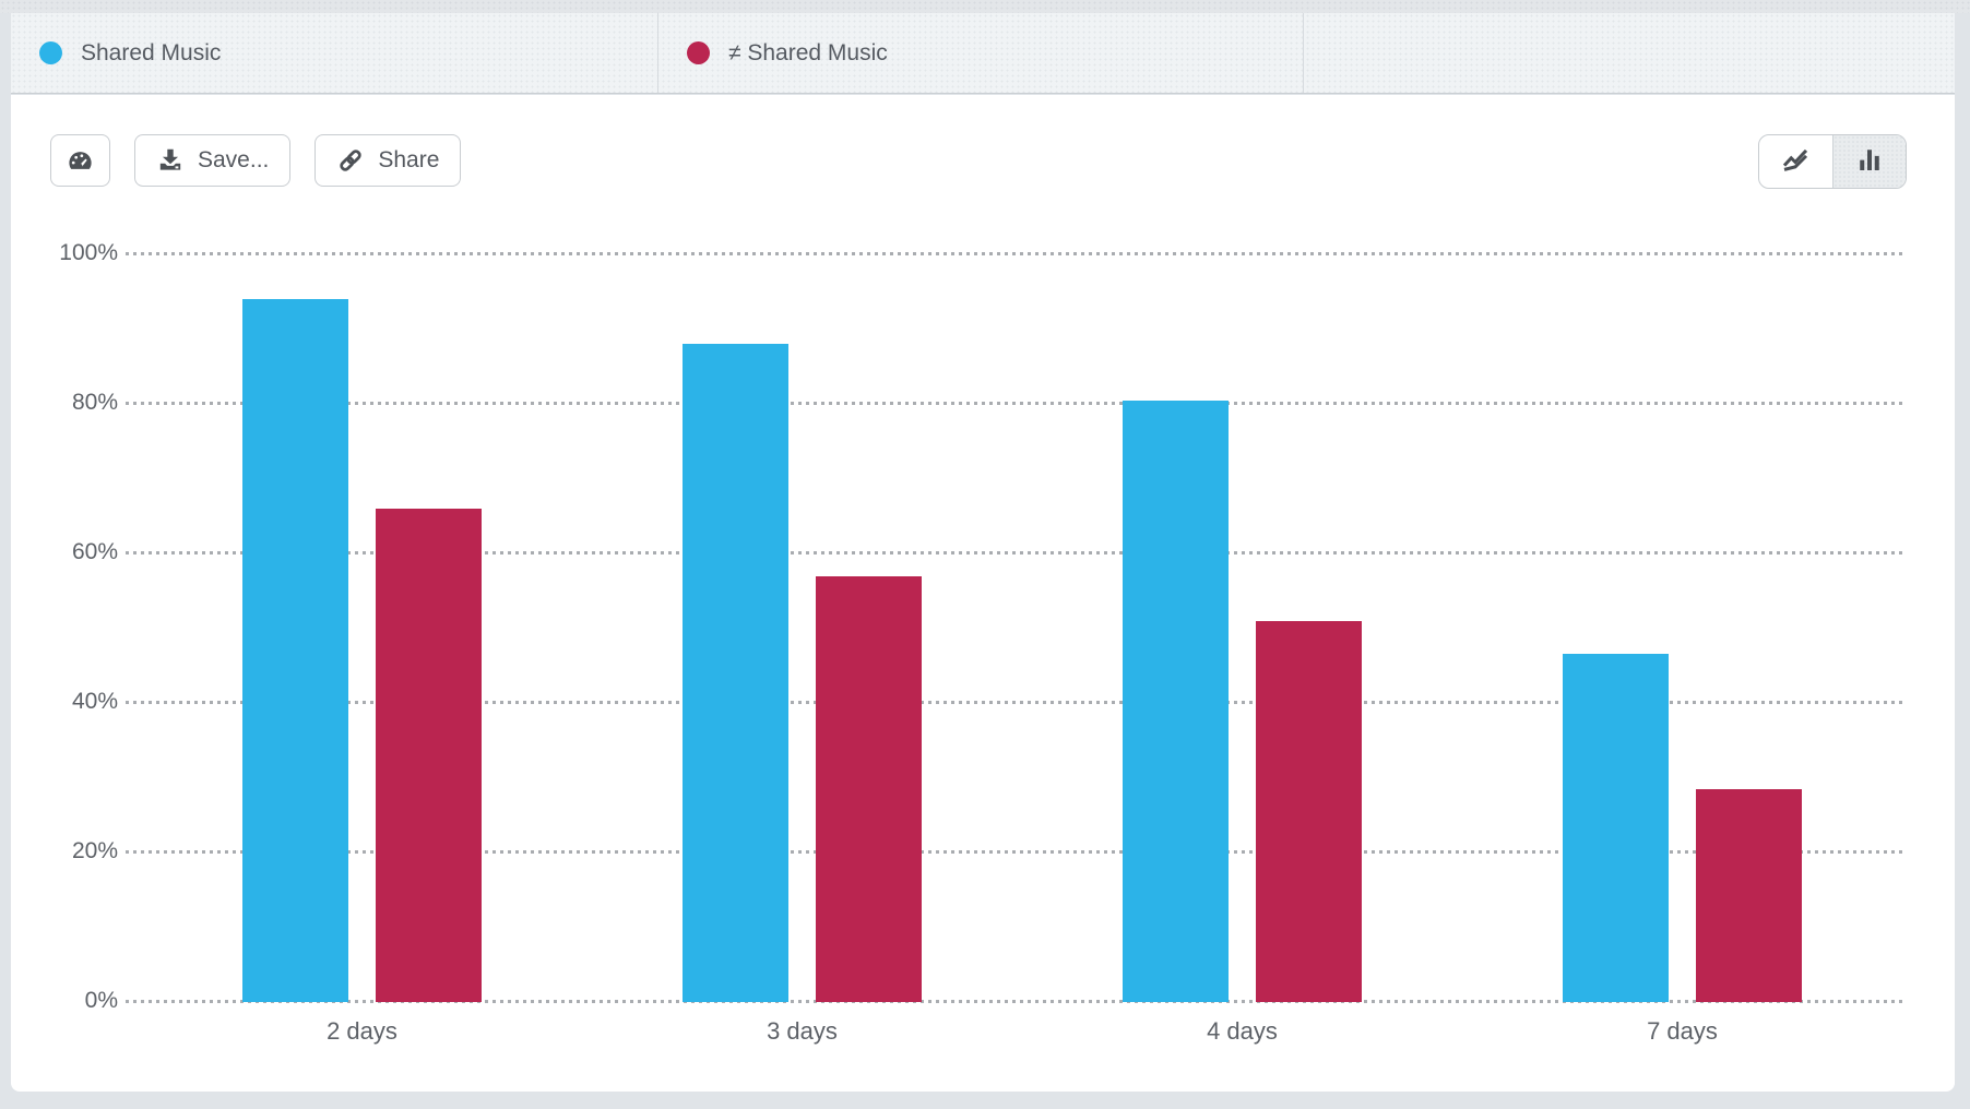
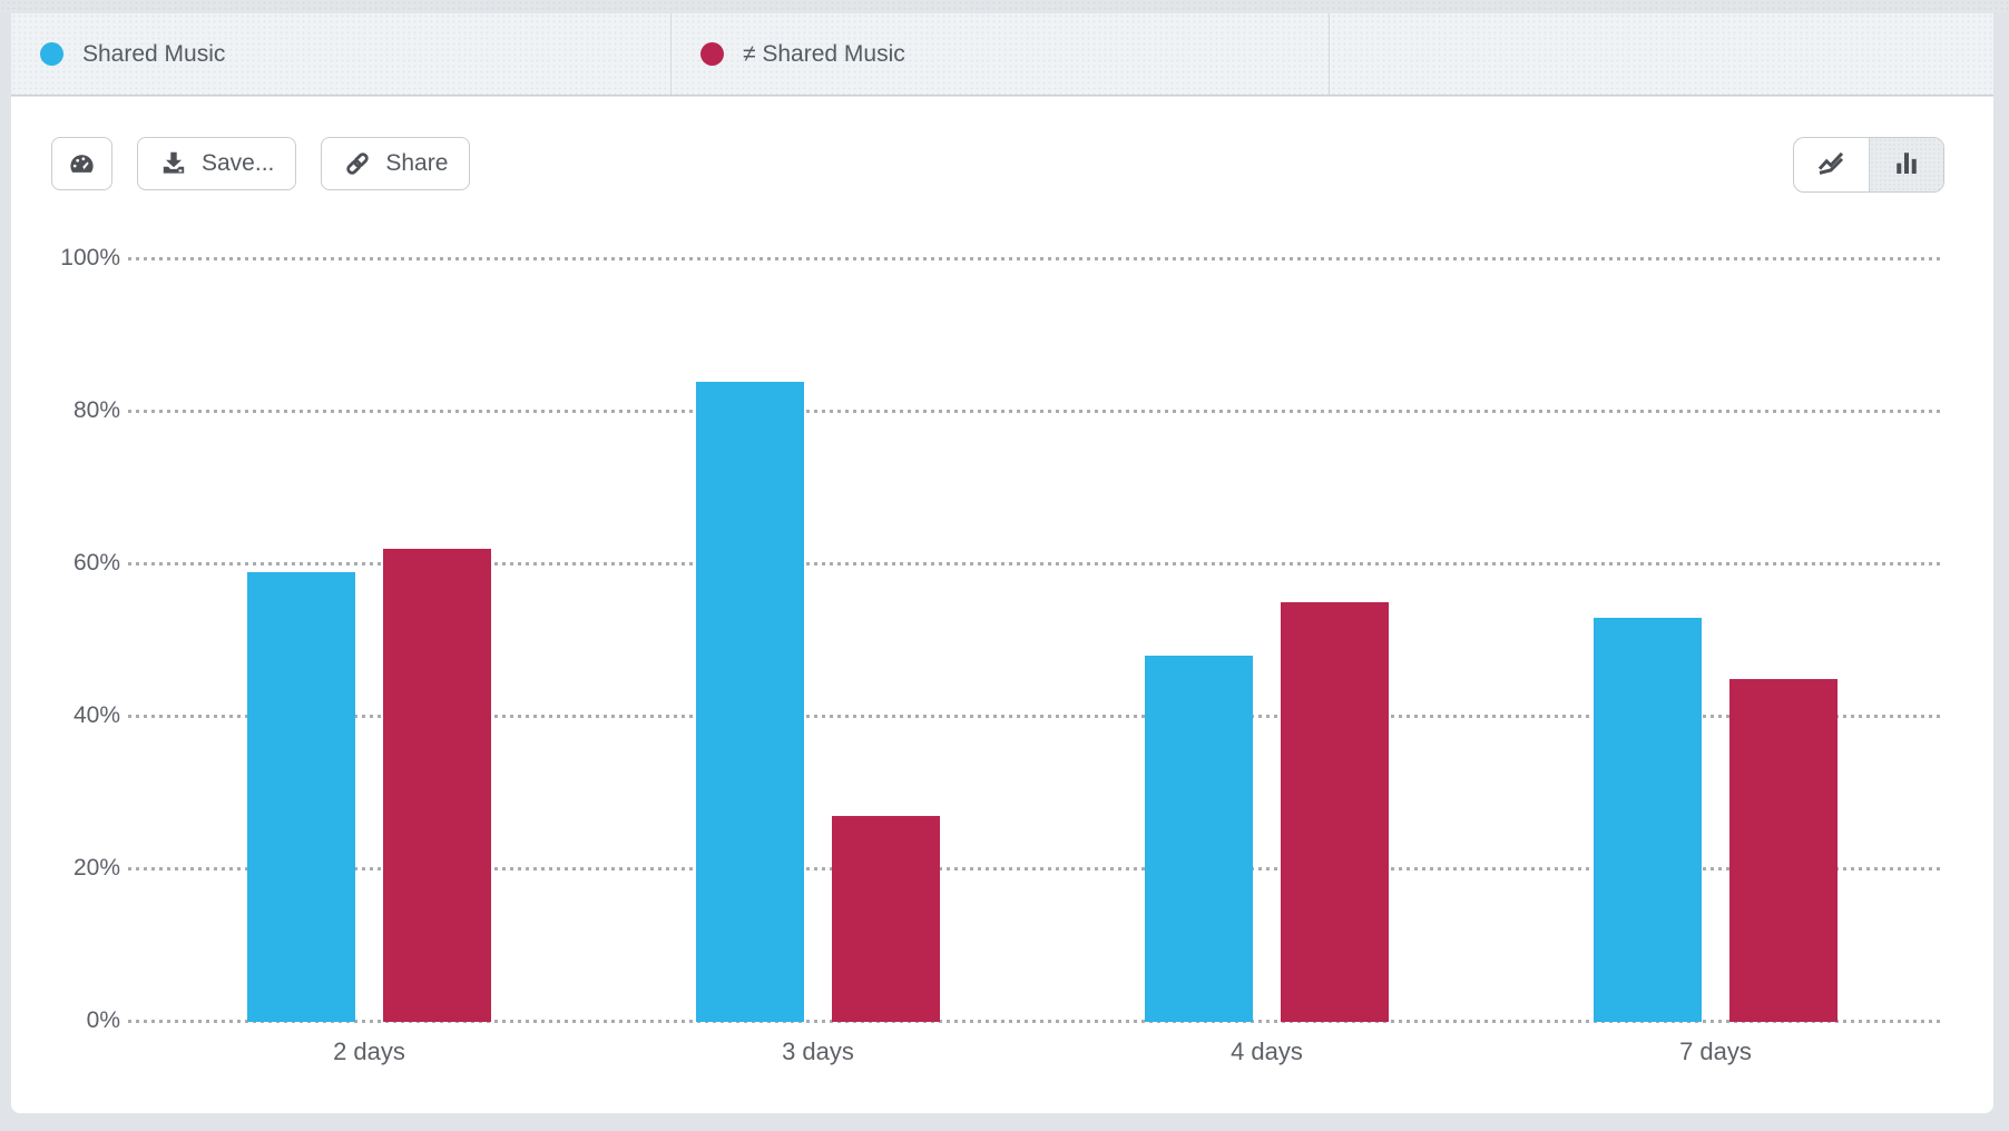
Shared Music/2 days: 94% -> 59%
≠ Shared Music/2 days: 66% -> 62%
Shared Music/3 days: 88% -> 84%
≠ Shared Music/3 days: 57% -> 27%
Shared Music/4 days: 80% -> 48%
≠ Shared Music/4 days: 51% -> 55%
Shared Music/7 days: 46% -> 53%
≠ Shared Music/7 days: 28% -> 45%
